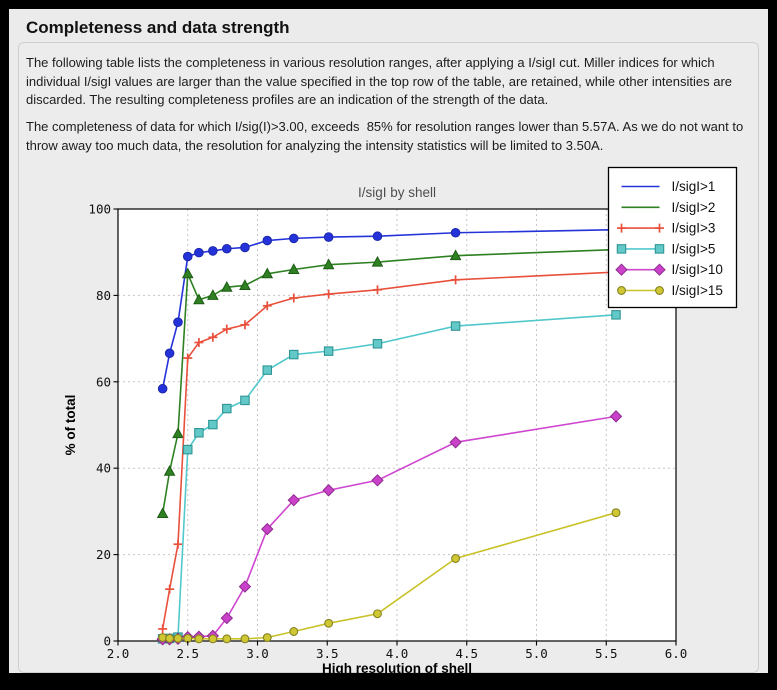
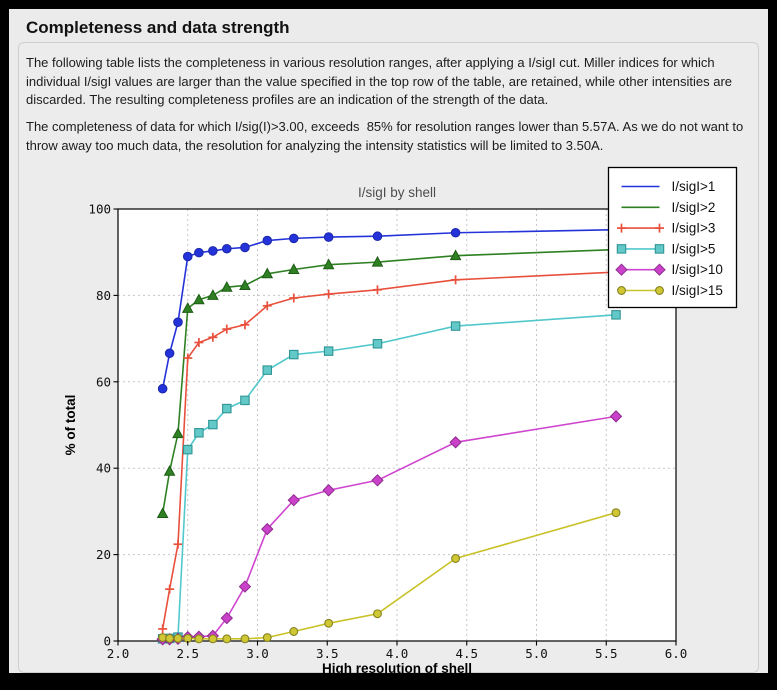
I/sigI>2/2.5: 85 -> 77
